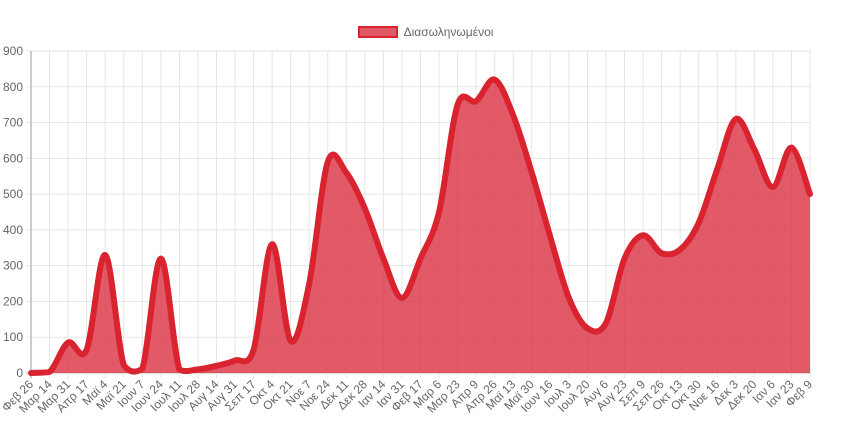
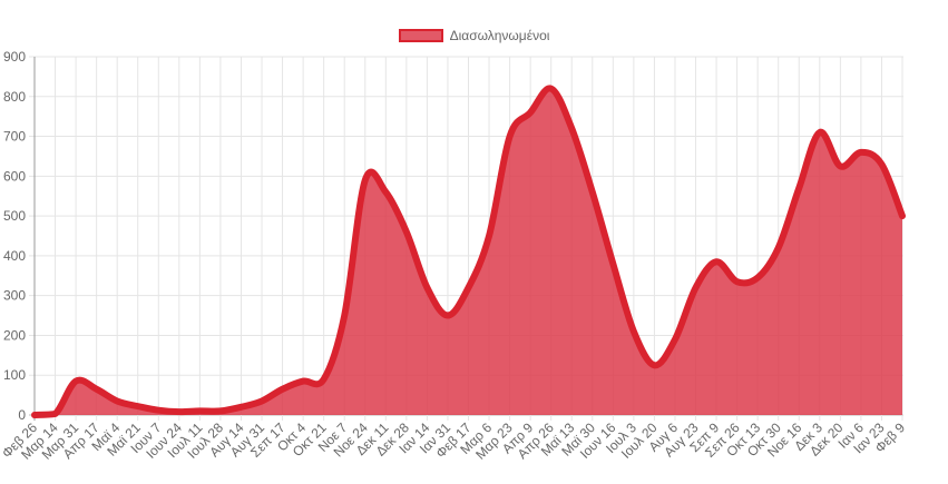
Μαϊ 4: 330 -> 40
Ιουν 24: 320 -> 10
Οκτ 4: 360 -> 80
Ιαν 31: 210 -> 250
Μαρ 23: 750 -> 700
Αυγ 6: 140 -> 190
Ιαν 6: 520 -> 660
